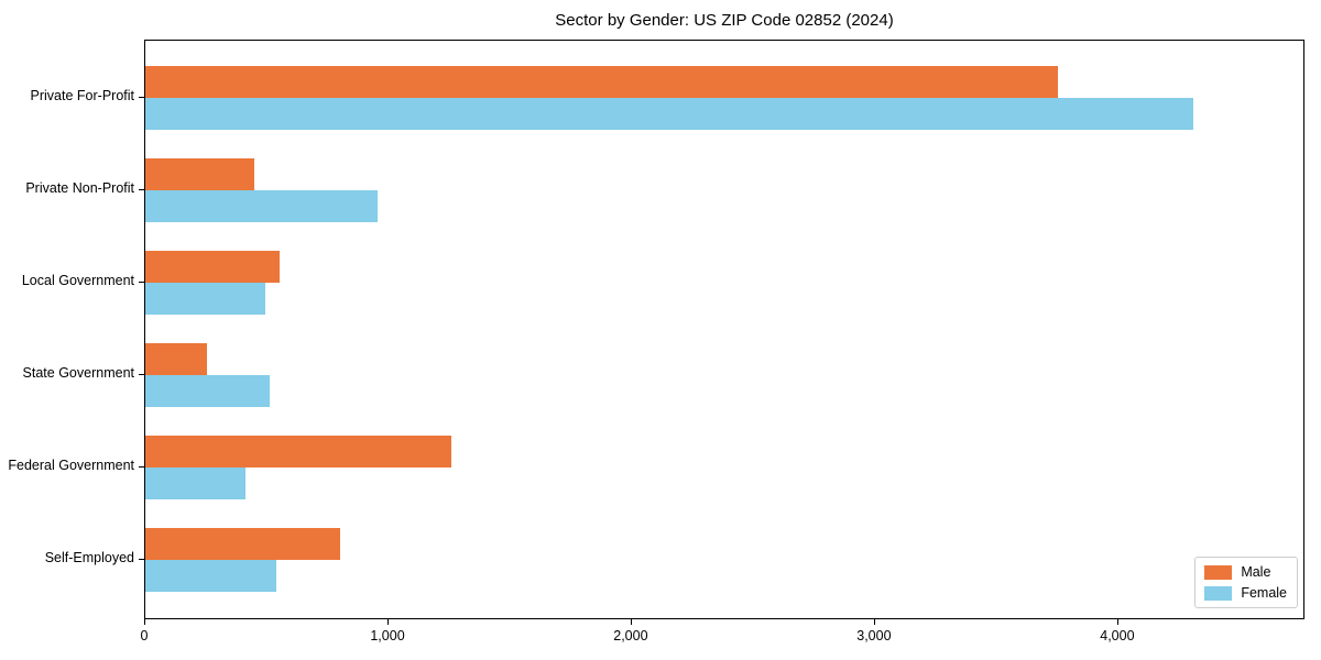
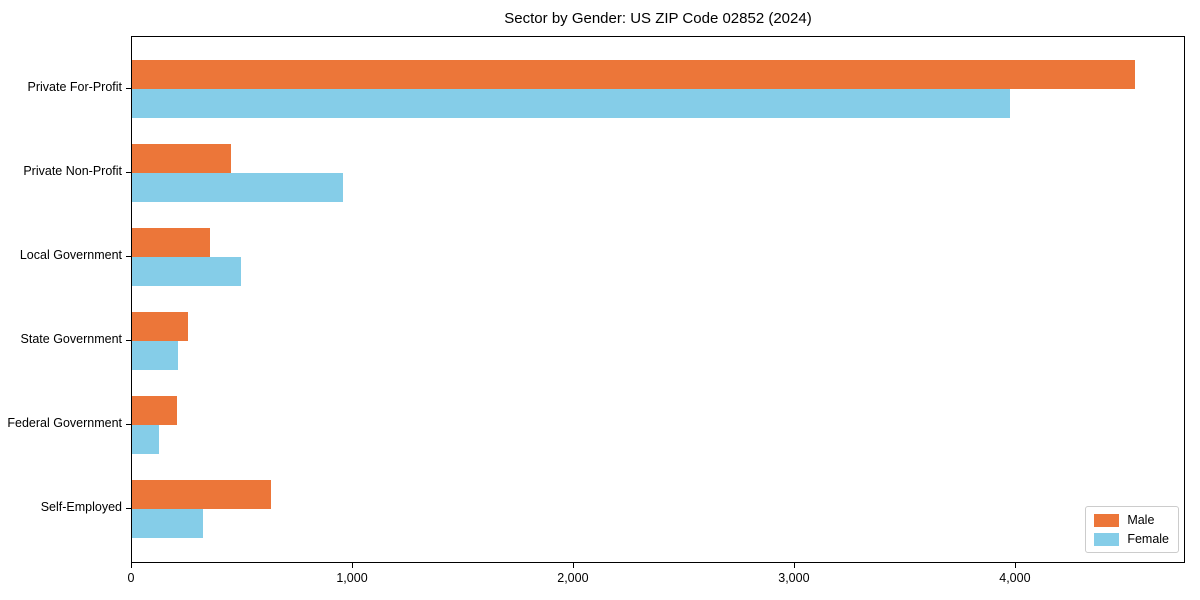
Male/Private For-Profit: 3750 -> 4540
Female/Private For-Profit: 4310 -> 3980
Male/Local Government: 550 -> 360
Female/State Government: 510 -> 210
Male/Federal Government: 1260 -> 200
Female/Federal Government: 410 -> 120
Male/Self-Employed: 800 -> 630
Female/Self-Employed: 540 -> 320
